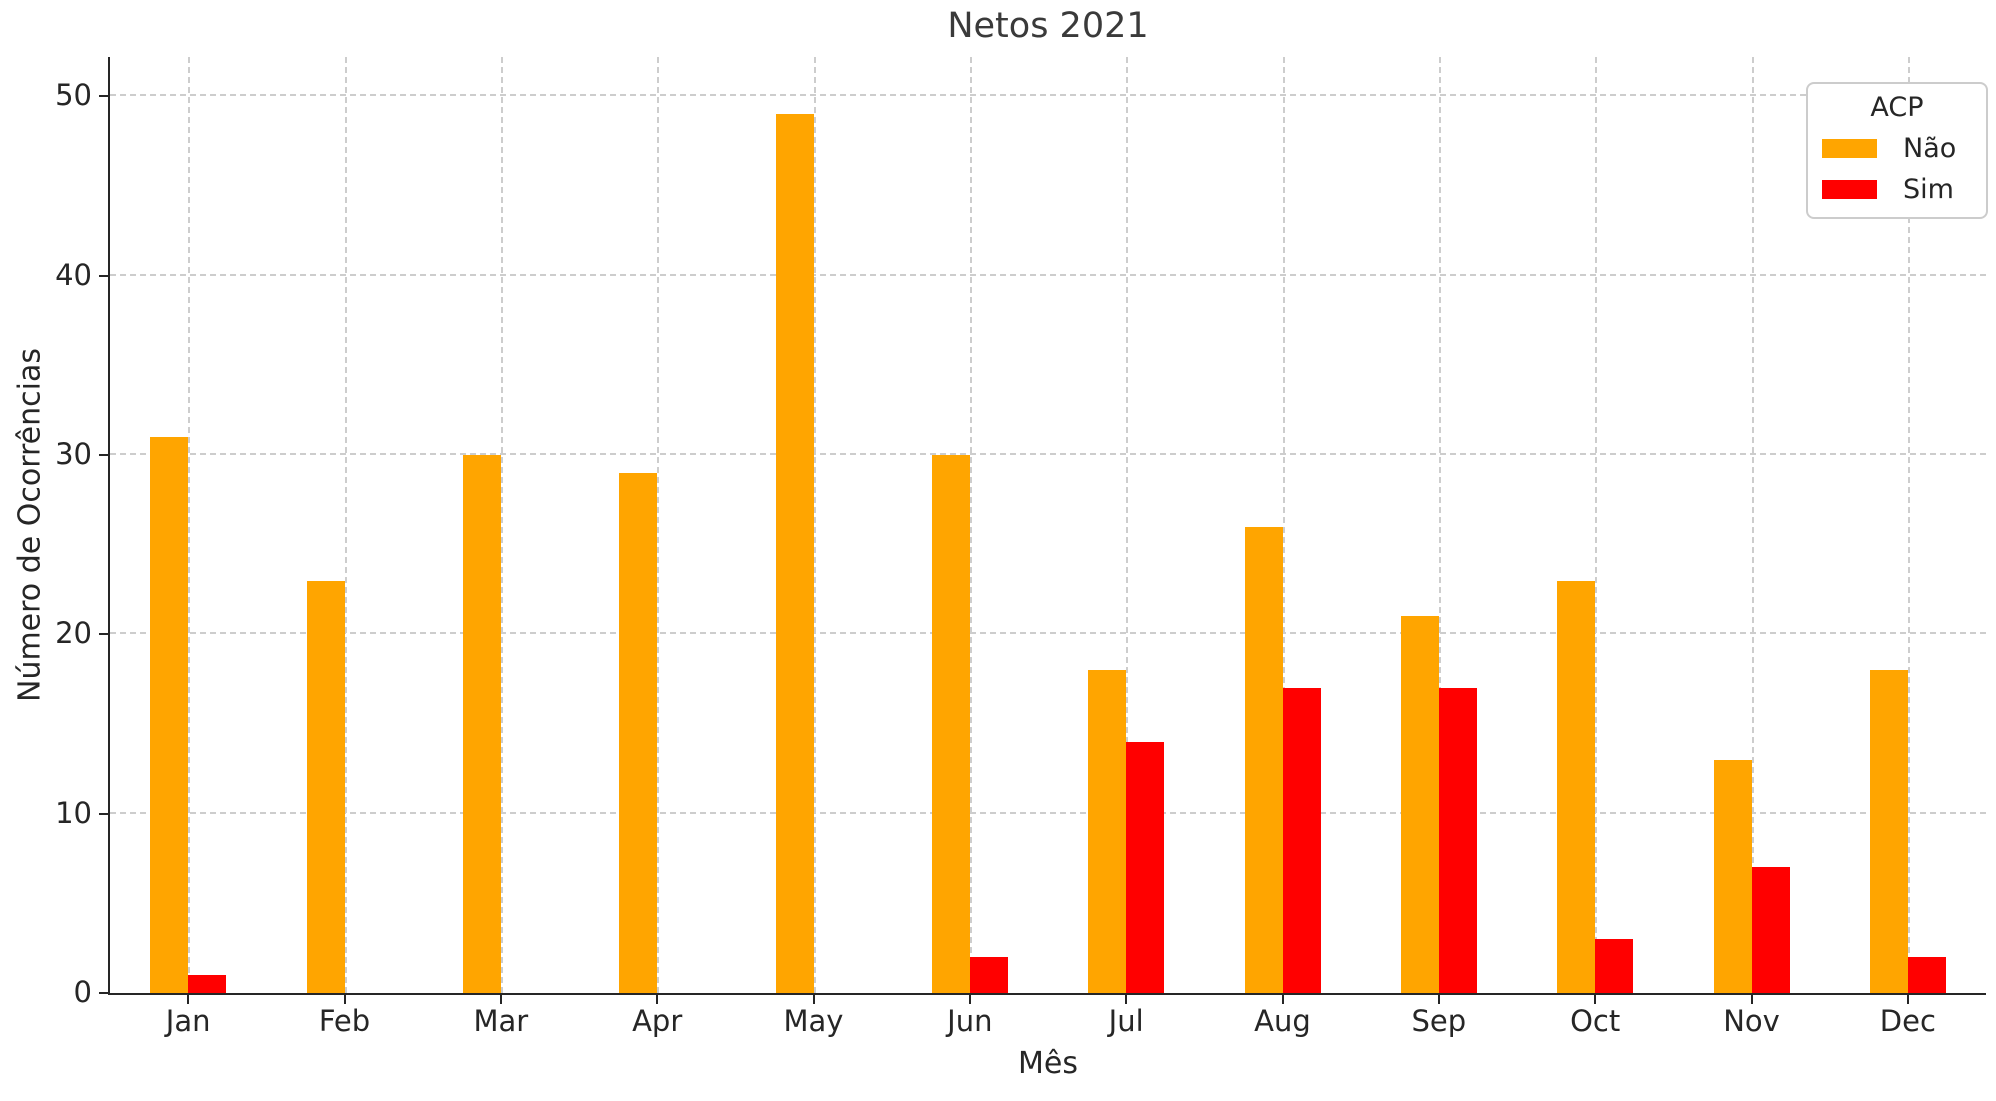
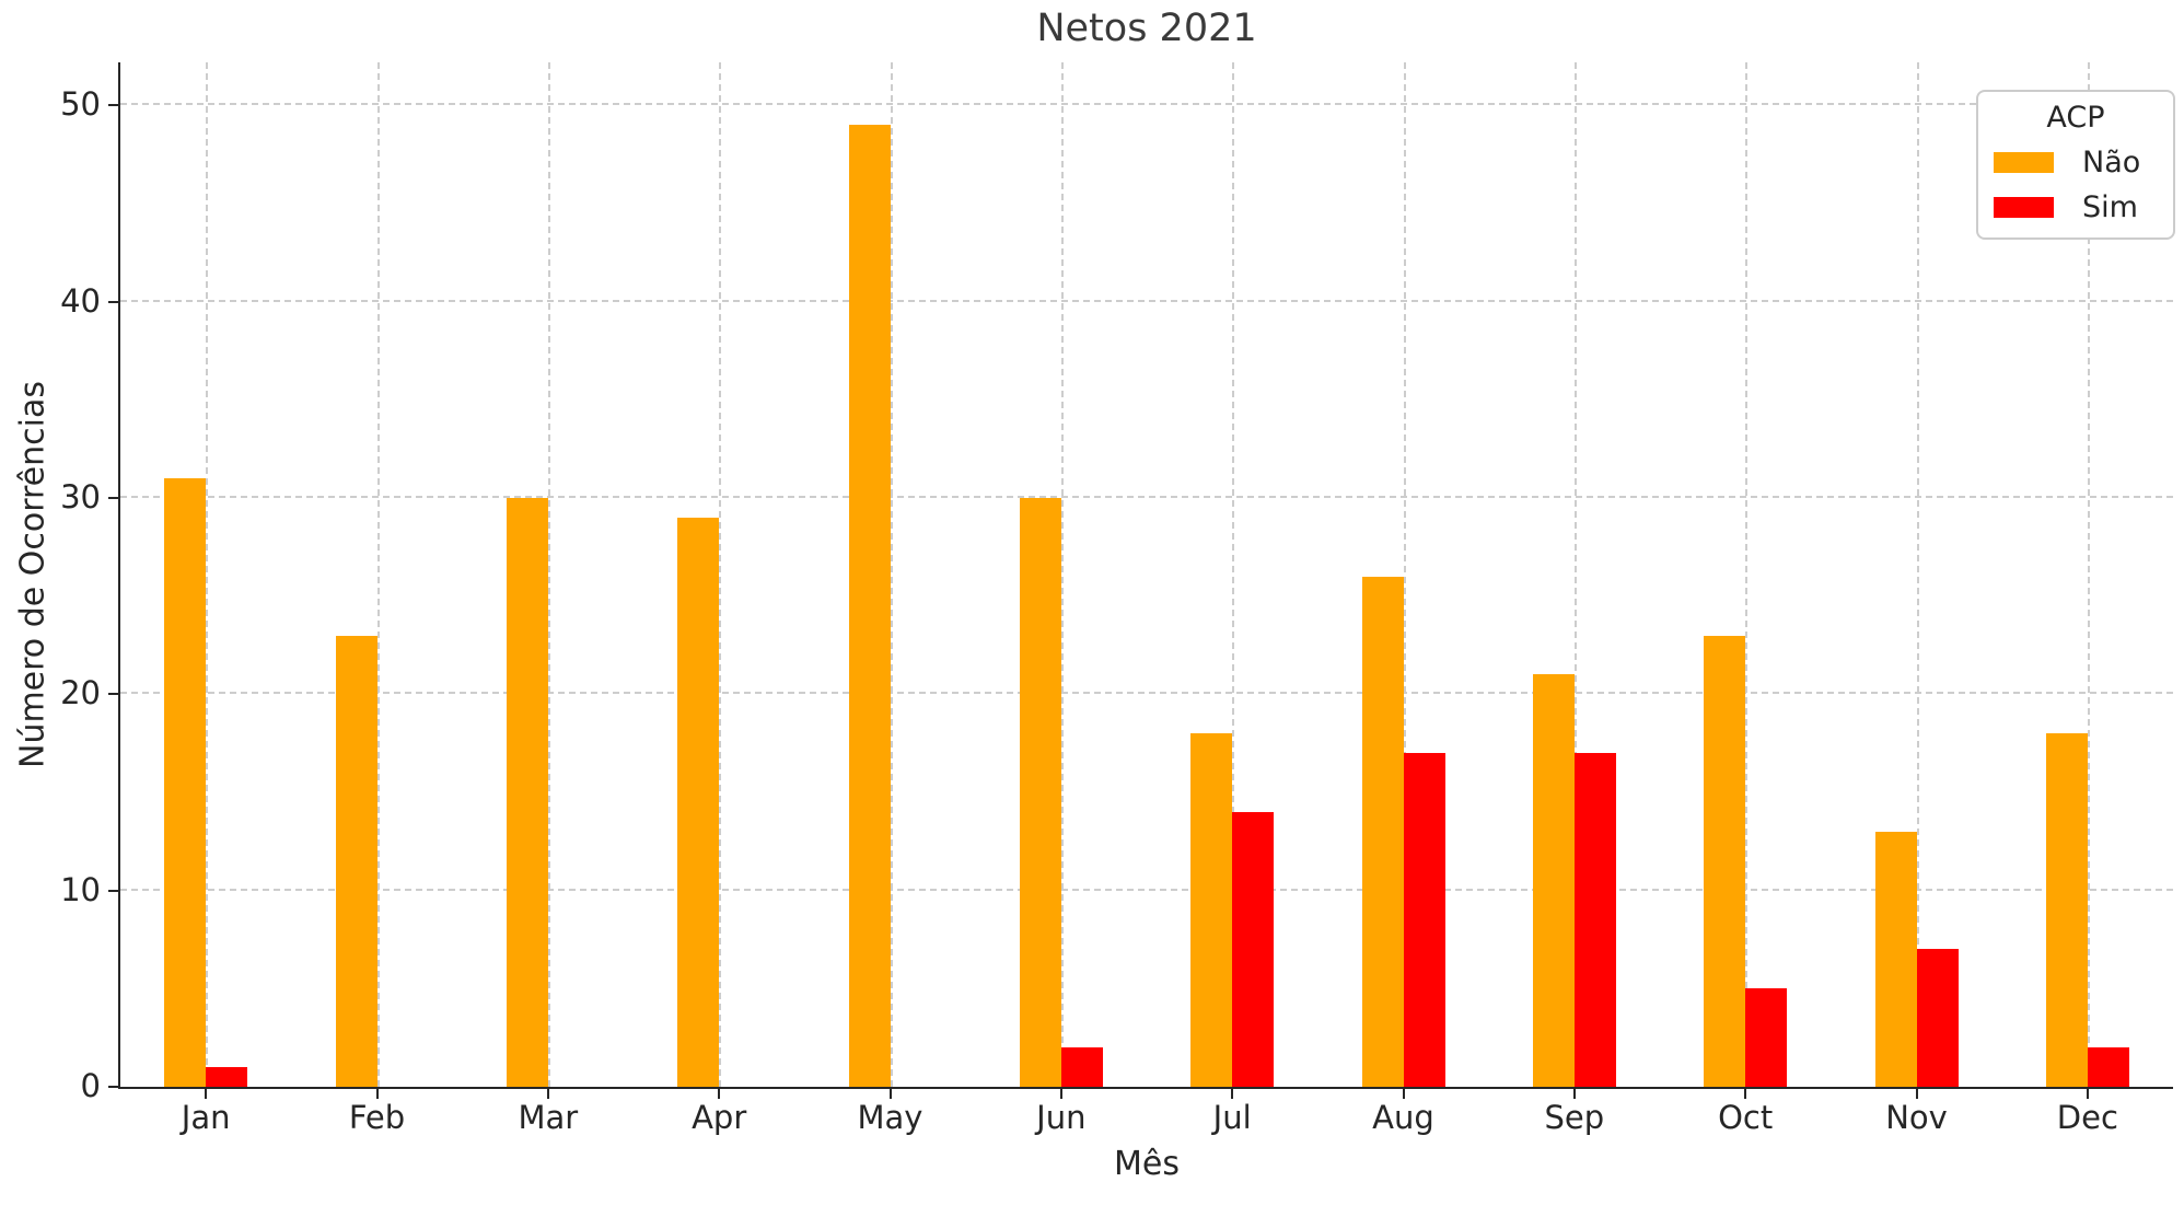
Sim/Oct: 3 -> 5
